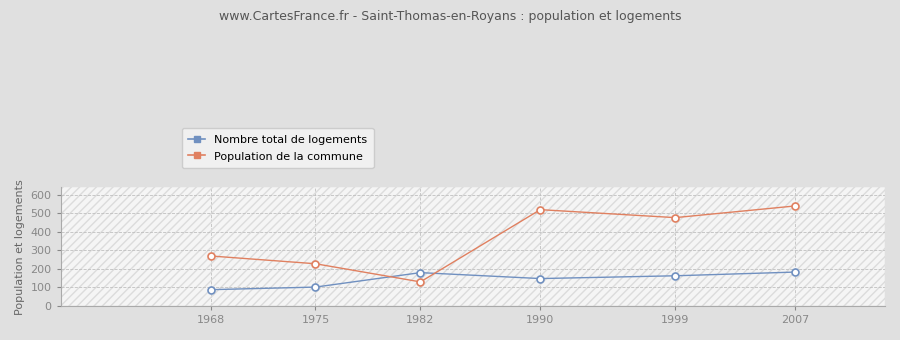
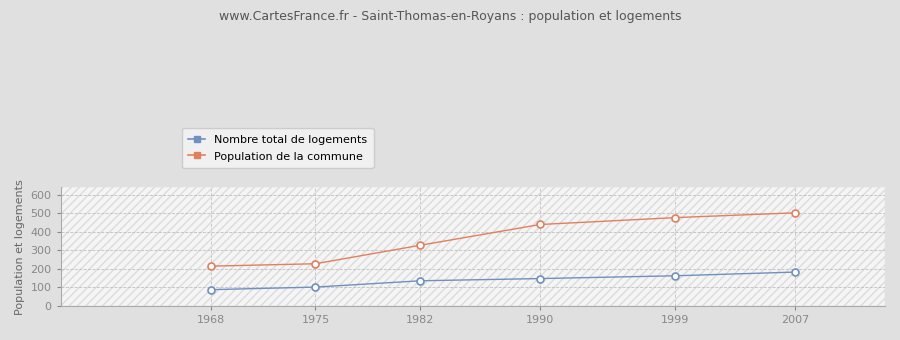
Population de la commune/1968: 270 -> 220
Nombre total de logements/1982: 180 -> 140
Population de la commune/1982: 130 -> 330
Population de la commune/1990: 520 -> 440
Population de la commune/2007: 540 -> 500
